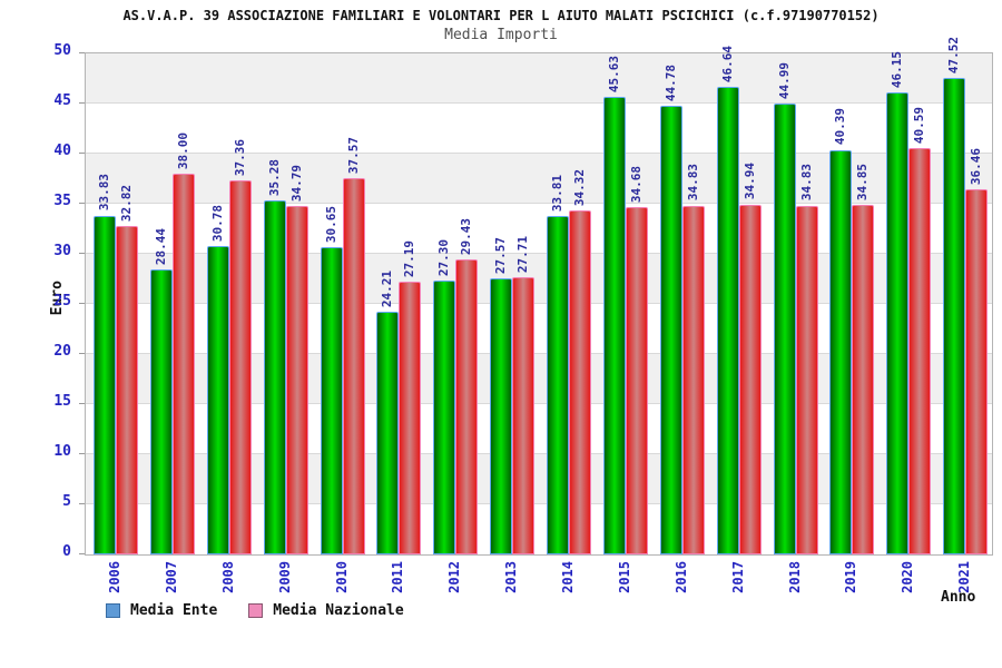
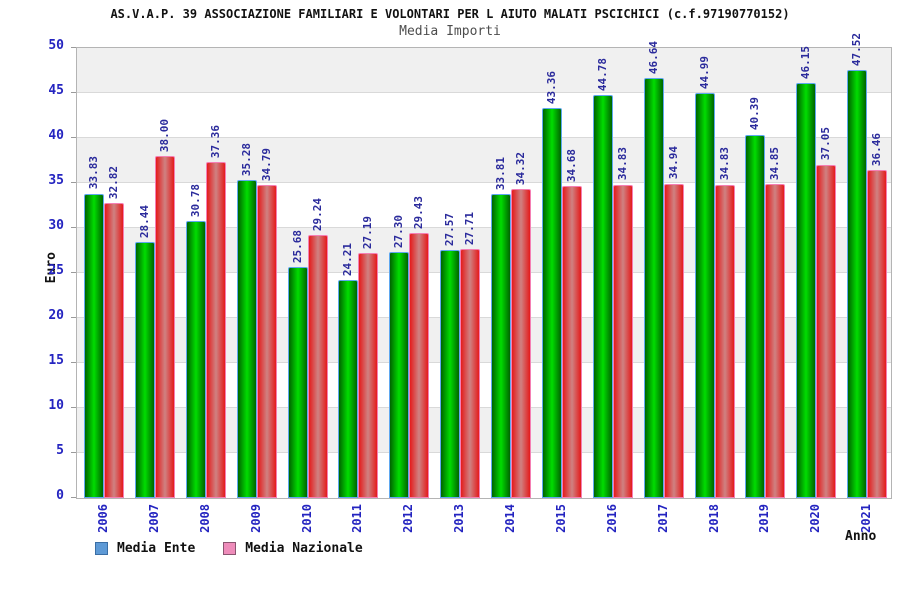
Media Ente/2010: 30.65 -> 25.68
Media Nazionale/2010: 37.57 -> 29.24
Media Ente/2015: 45.63 -> 43.36
Media Nazionale/2020: 40.59 -> 37.05
